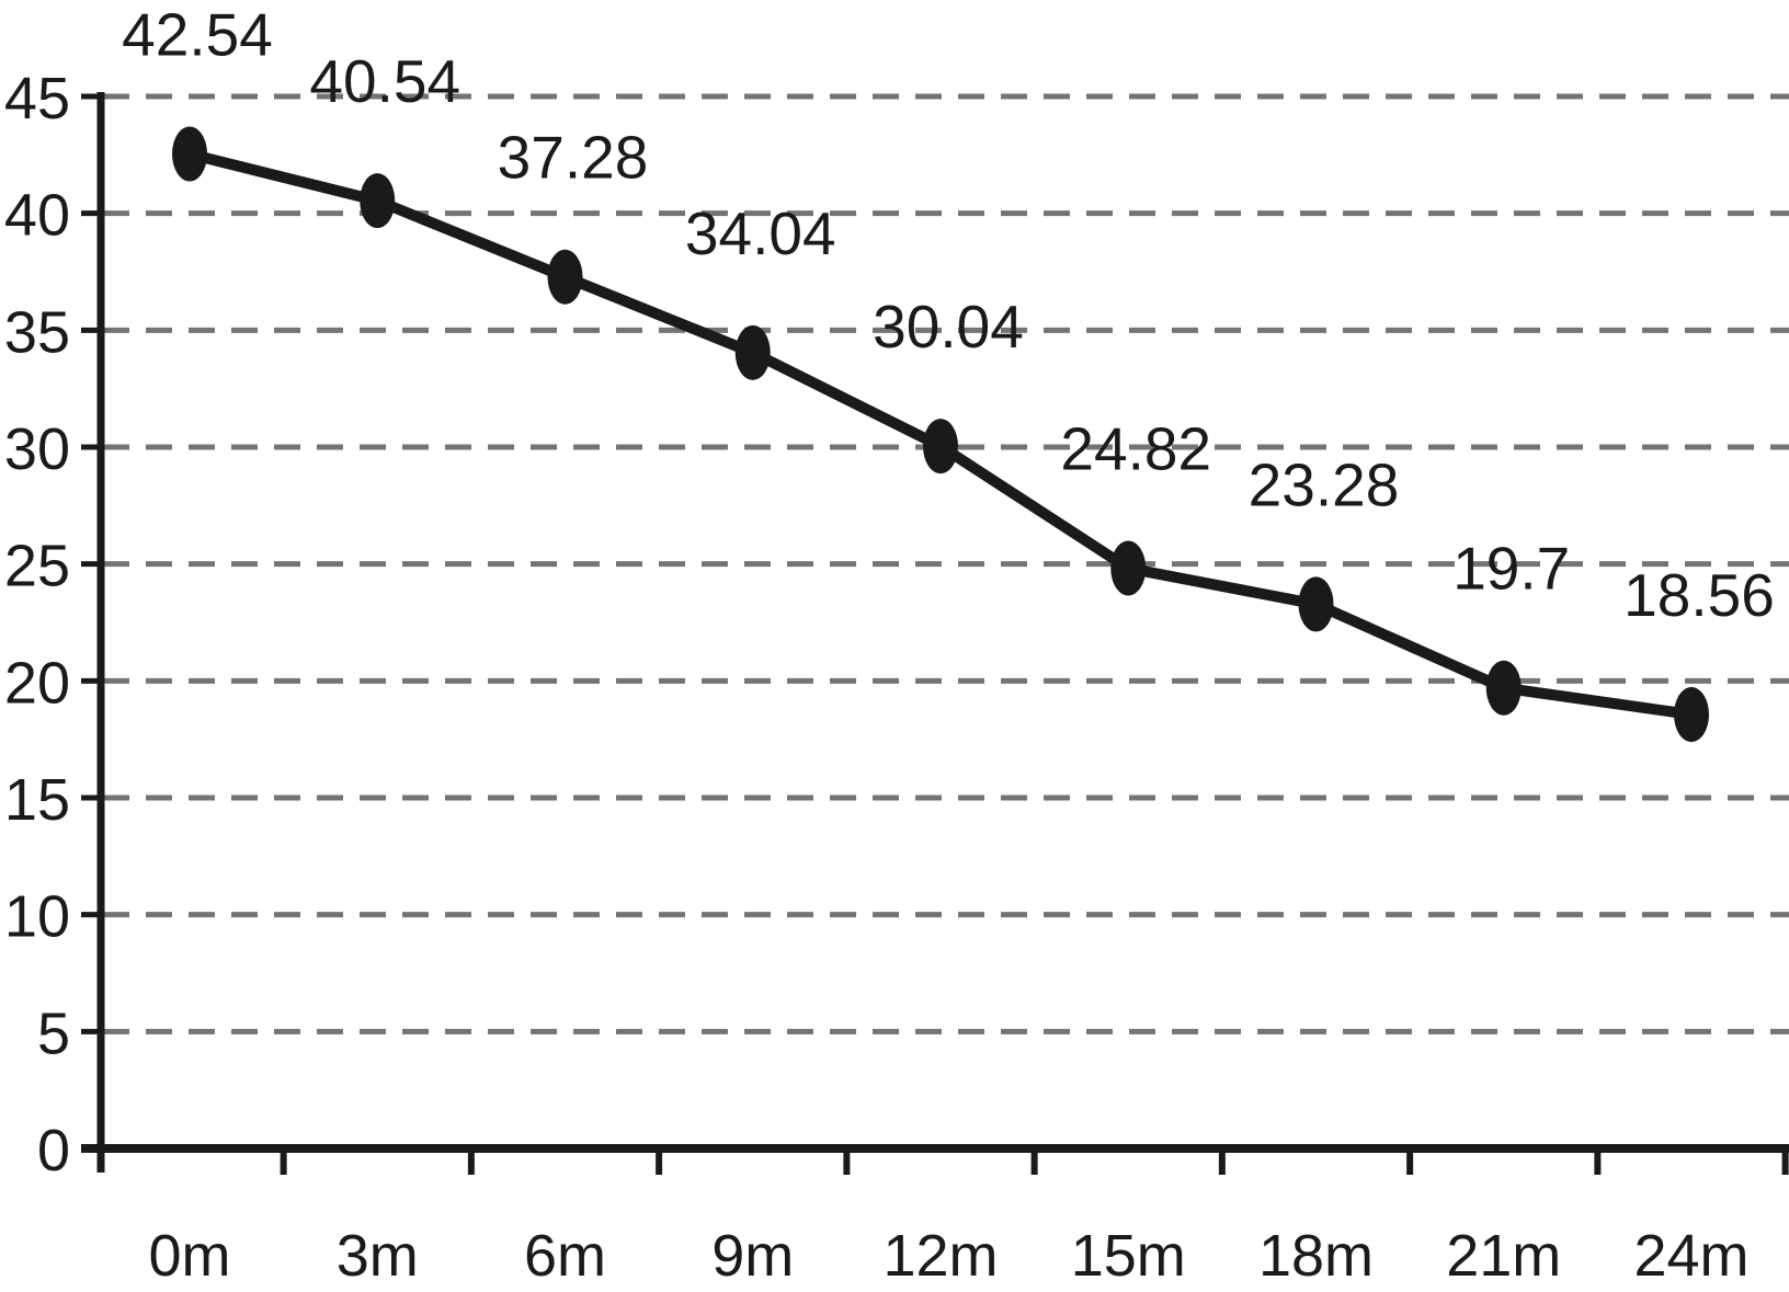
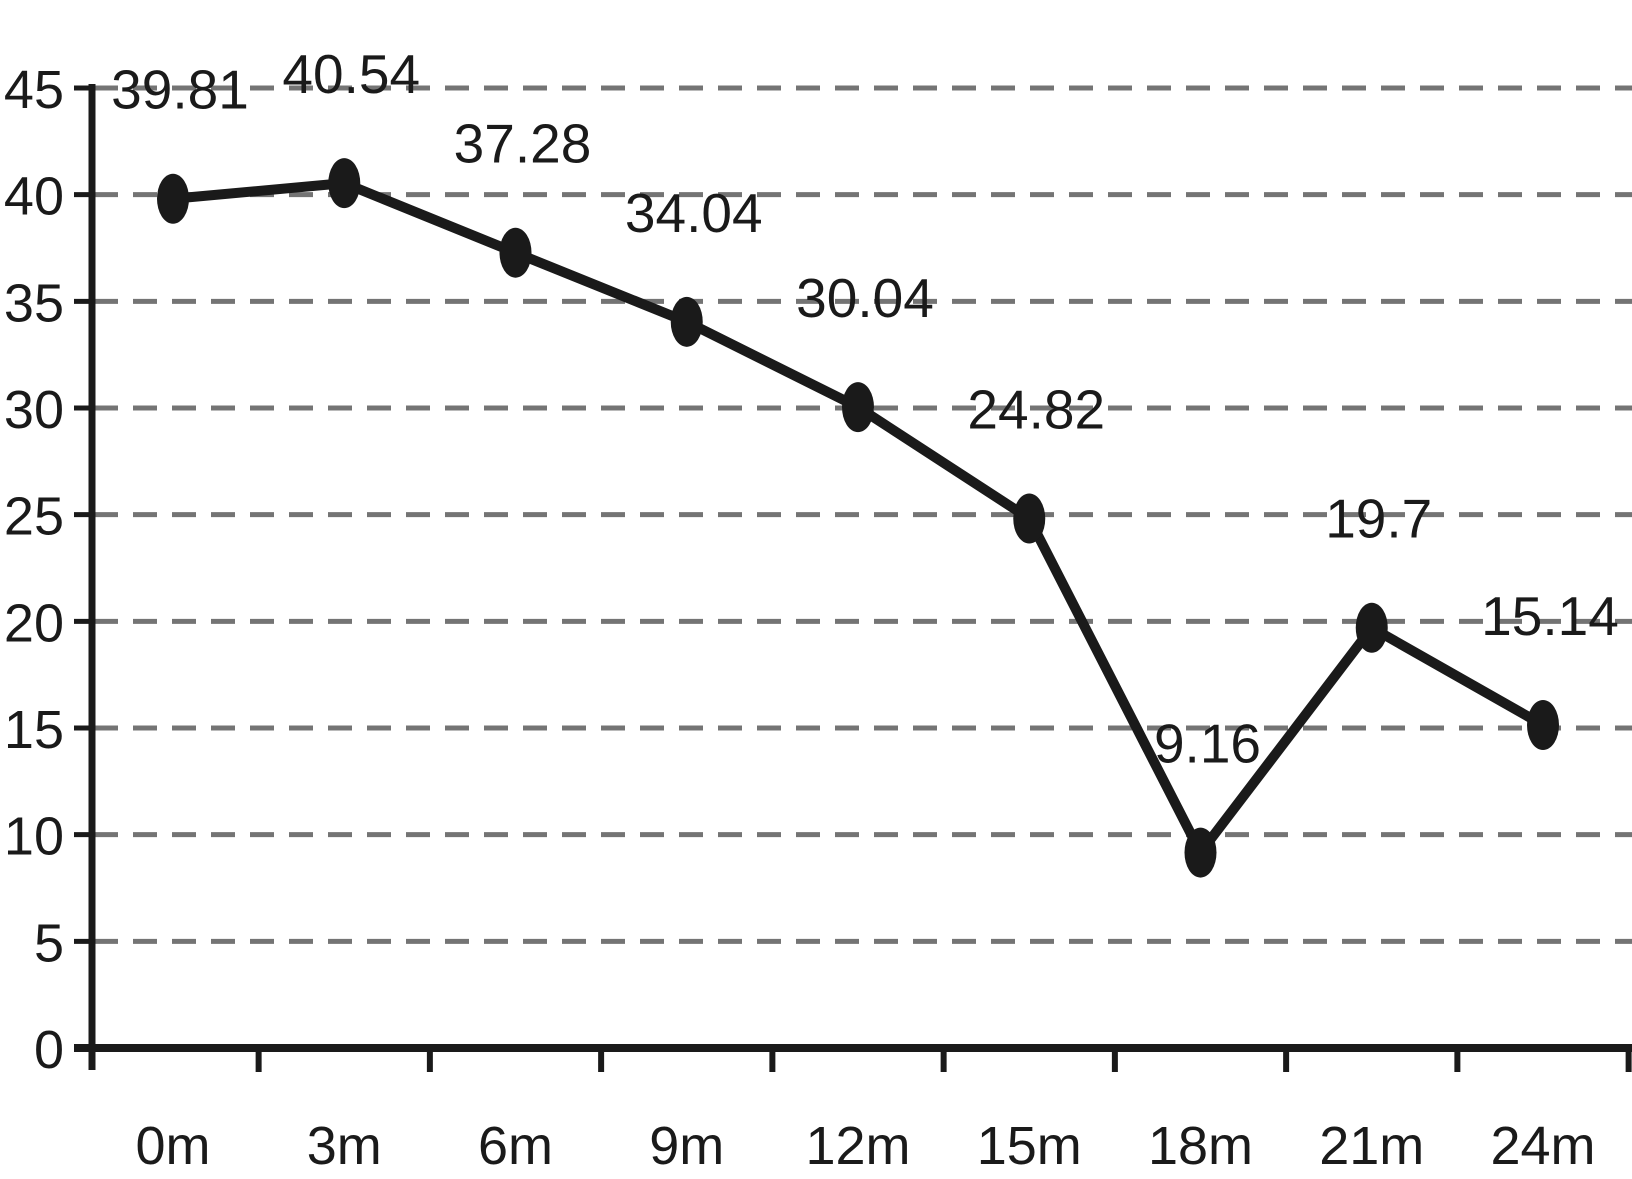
0m: 42.54 -> 39.81
18m: 23.28 -> 9.16
24m: 18.56 -> 15.14
